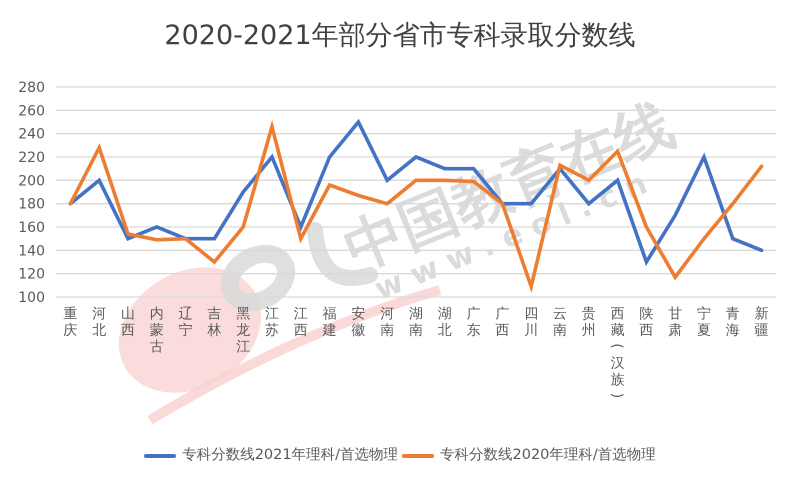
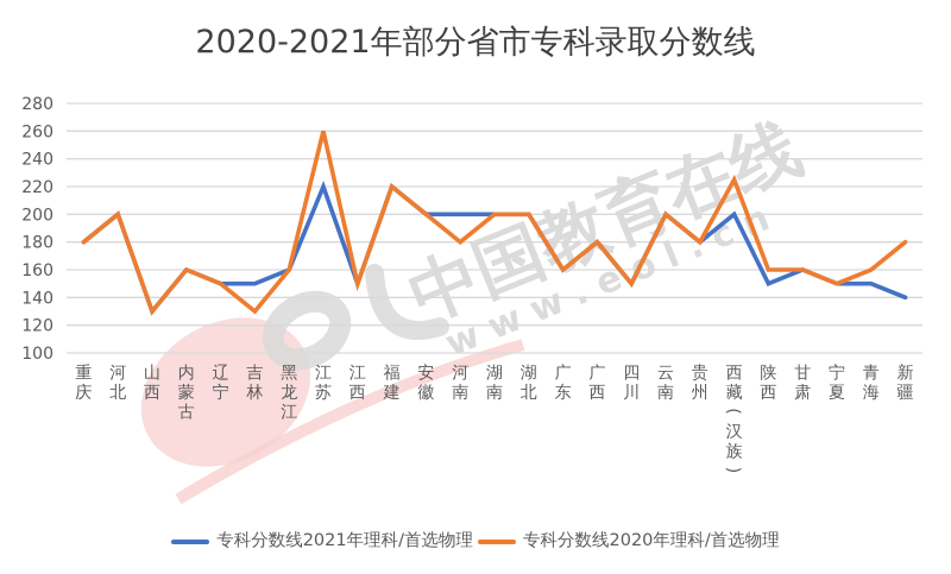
专科分数线2020年理科/首选物理/河北: 228 -> 200
专科分数线2021年理科/首选物理/山西: 150 -> 130
专科分数线2020年理科/首选物理/山西: 154 -> 130
专科分数线2020年理科/首选物理/内蒙古: 149 -> 160
专科分数线2021年理科/首选物理/黑龙江: 190 -> 160
专科分数线2020年理科/首选物理/江苏: 246 -> 260
专科分数线2021年理科/首选物理/江西: 160 -> 150
专科分数线2020年理科/首选物理/福建: 196 -> 220
专科分数线2021年理科/首选物理/安徽: 250 -> 200
专科分数线2020年理科/首选物理/安徽: 187 -> 200
专科分数线2021年理科/首选物理/湖南: 220 -> 200
专科分数线2021年理科/首选物理/湖北: 210 -> 200
专科分数线2021年理科/首选物理/广东: 210 -> 160
专科分数线2020年理科/首选物理/广东: 199 -> 160
专科分数线2021年理科/首选物理/四川: 180 -> 150
专科分数线2020年理科/首选物理/四川: 109 -> 150
专科分数线2021年理科/首选物理/云南: 210 -> 200
专科分数线2020年理科/首选物理/云南: 213 -> 200
专科分数线2020年理科/首选物理/贵州: 200 -> 180
专科分数线2021年理科/首选物理/陕西: 130 -> 150
专科分数线2021年理科/首选物理/甘肃: 170 -> 160
专科分数线2020年理科/首选物理/甘肃: 117 -> 160
专科分数线2021年理科/首选物理/宁夏: 220 -> 150
专科分数线2020年理科/首选物理/青海: 180 -> 160
专科分数线2020年理科/首选物理/新疆: 212 -> 180
